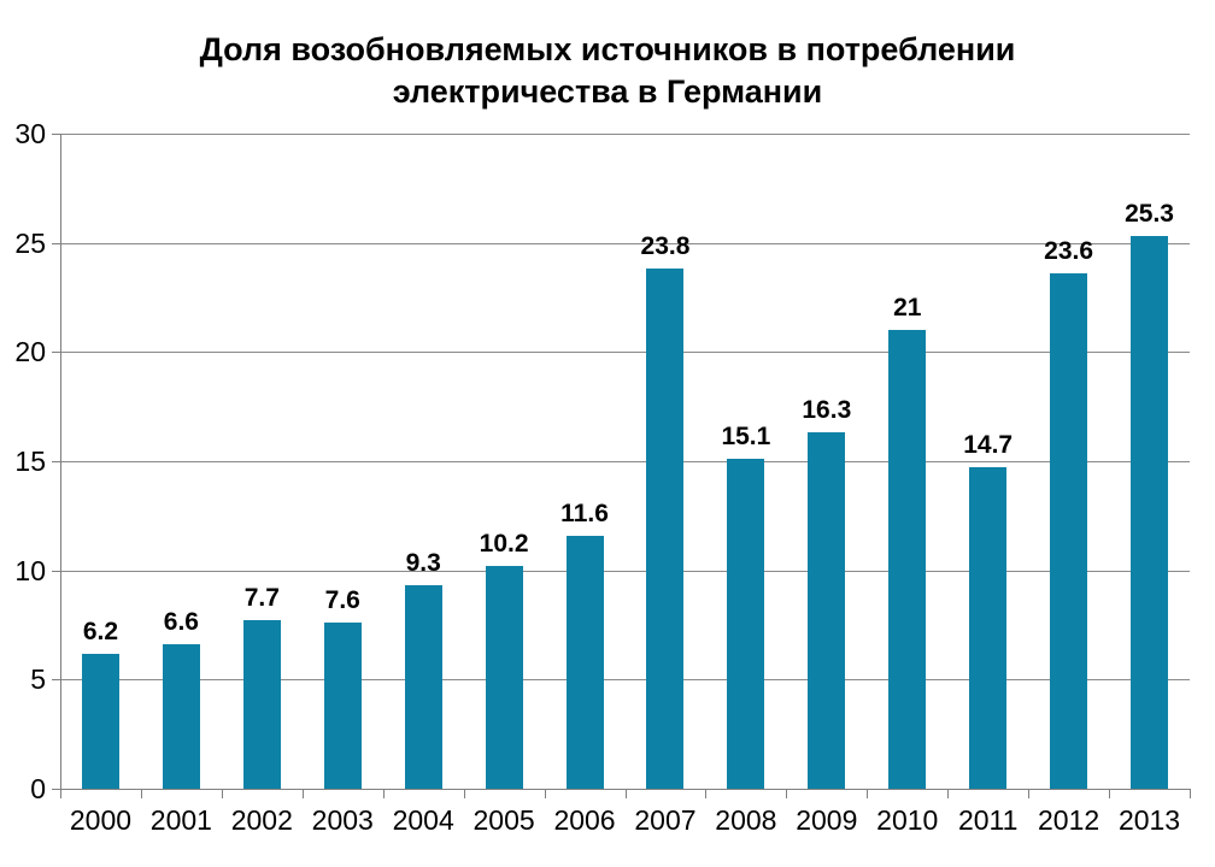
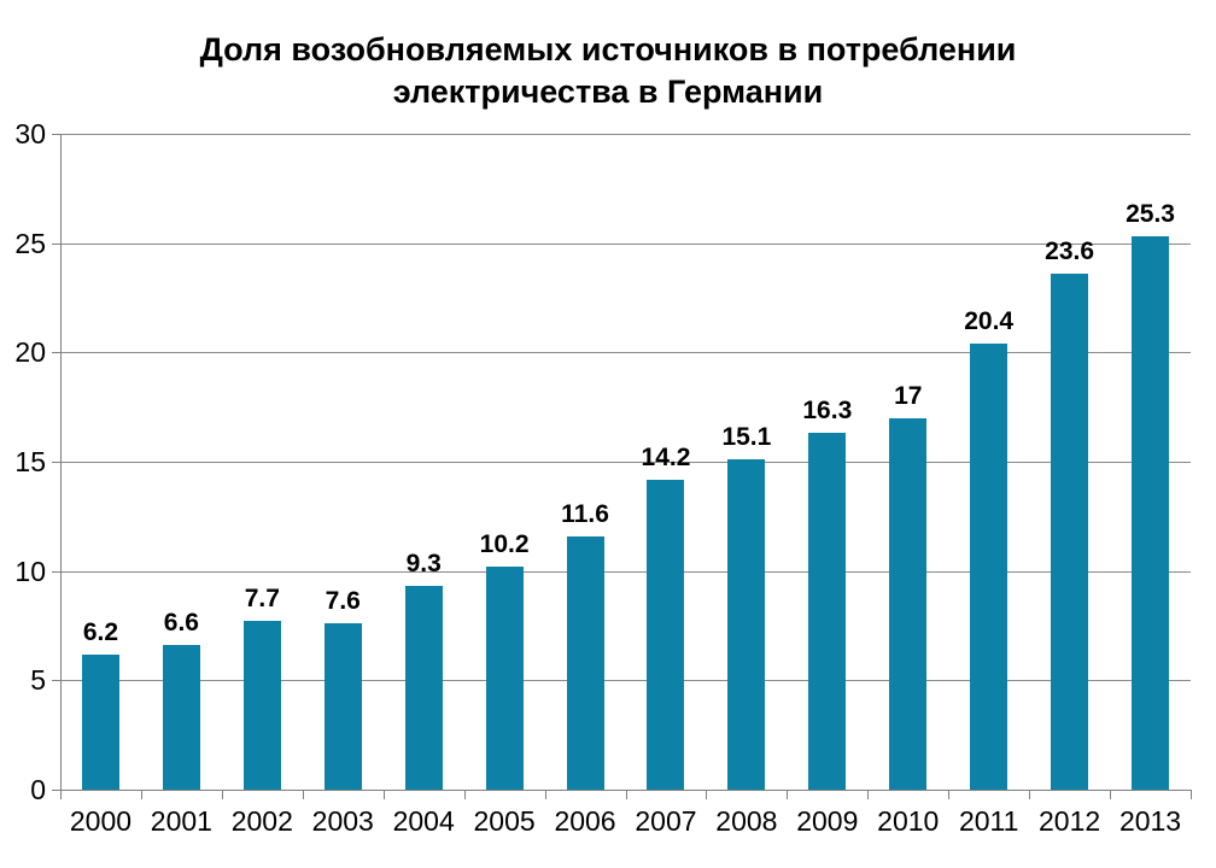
2007: 23.8 -> 14.2
2010: 21 -> 17
2011: 14.7 -> 20.4
